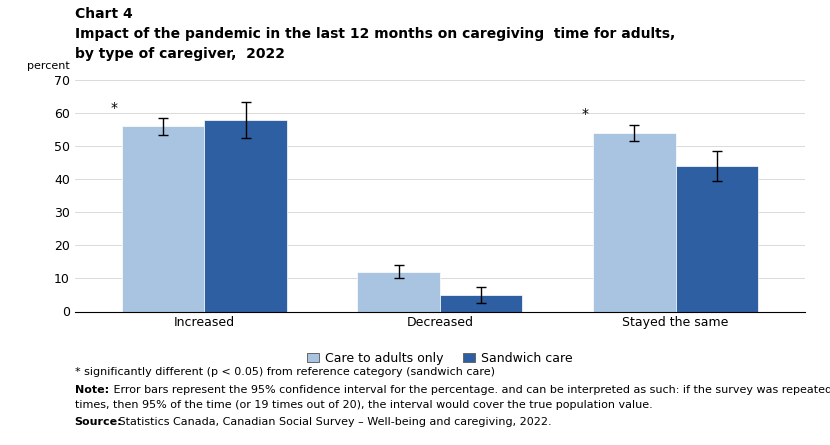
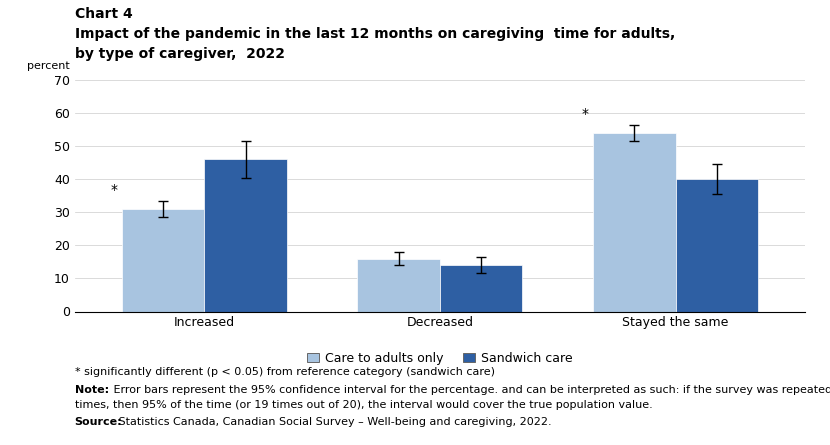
Care to adults only/Increased: 56 -> 31
Sandwich care/Increased: 58 -> 46
Care to adults only/Decreased: 12 -> 16
Sandwich care/Decreased: 5 -> 14
Sandwich care/Stayed the same: 44 -> 40
